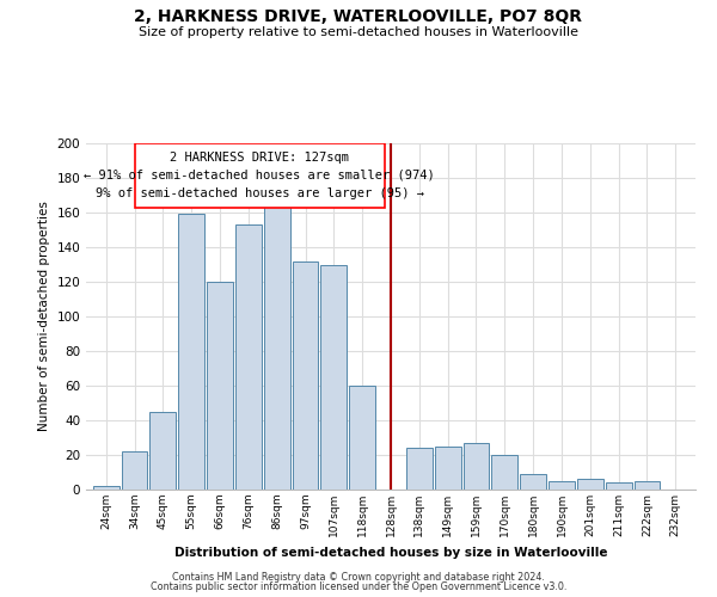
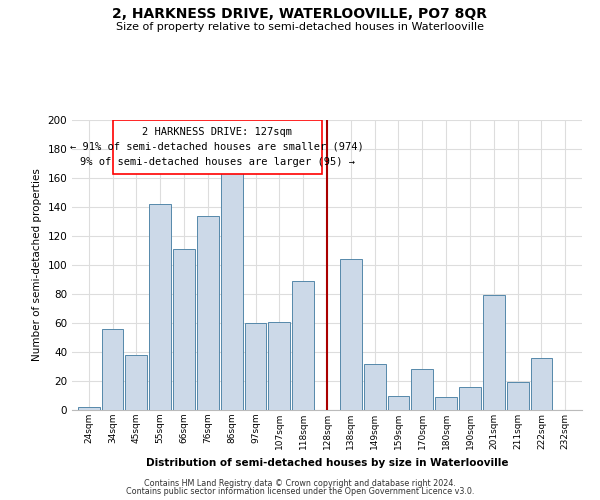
34sqm: 22 -> 56
45sqm: 45 -> 38
55sqm: 159 -> 142
66sqm: 120 -> 111
76sqm: 153 -> 134
97sqm: 132 -> 60
107sqm: 130 -> 61
118sqm: 60 -> 89
138sqm: 24 -> 104
149sqm: 25 -> 32
159sqm: 27 -> 10
170sqm: 20 -> 28
190sqm: 5 -> 16
201sqm: 6 -> 79
211sqm: 4 -> 19
222sqm: 5 -> 36
